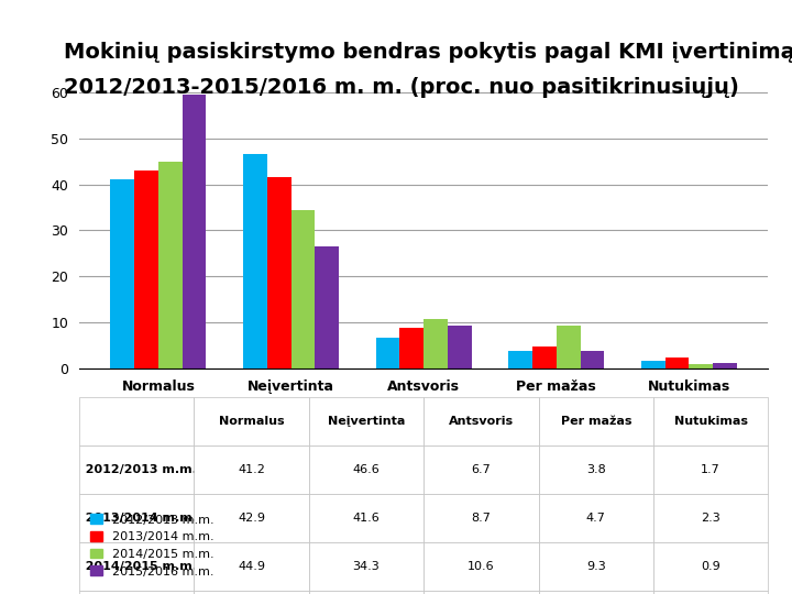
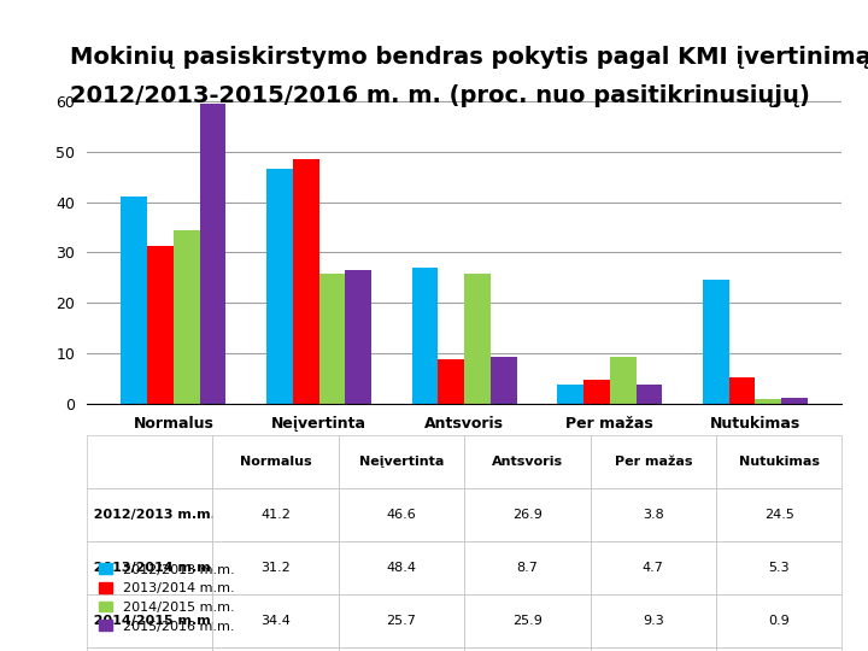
2013/2014 m.m./Normalus: 42.9 -> 31.2
2014/2015 m.m./Normalus: 44.9 -> 34.4
2013/2014 m.m./Neįvertinta: 41.6 -> 48.4
2014/2015 m.m./Neįvertinta: 34.3 -> 25.7
2012/2013 m.m./Antsvoris: 6.7 -> 26.9
2014/2015 m.m./Antsvoris: 10.6 -> 25.9
2012/2013 m.m./Nutukimas: 1.7 -> 24.5
2013/2014 m.m./Nutukimas: 2.3 -> 5.3
